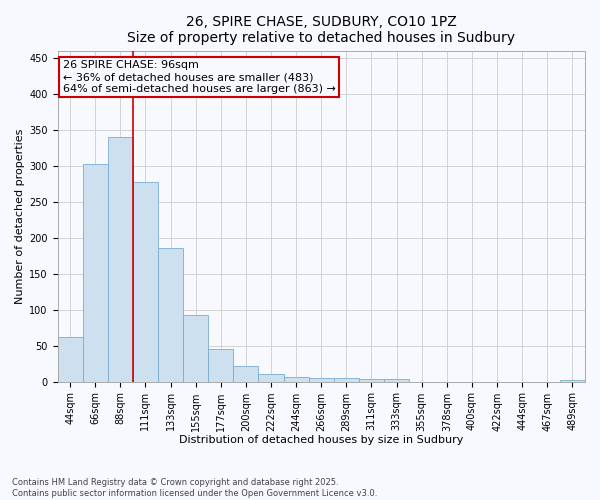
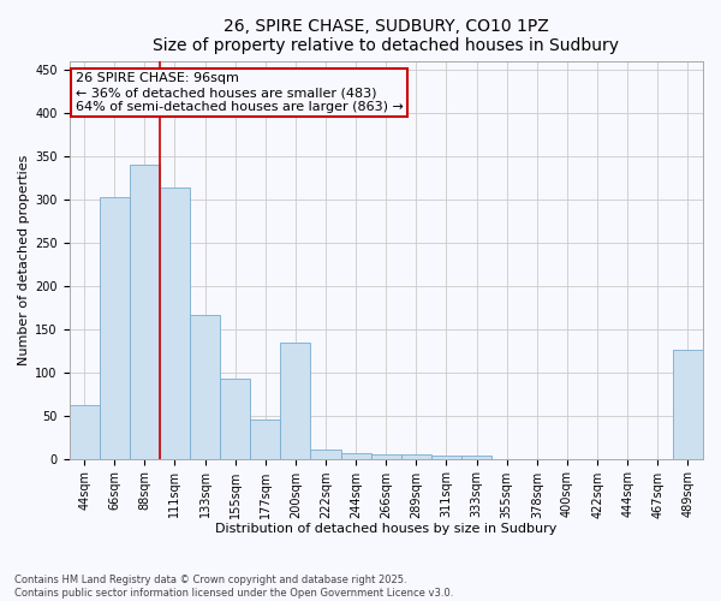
111sqm: 278 -> 314
133sqm: 185 -> 166
200sqm: 22 -> 134
489sqm: 2 -> 126
